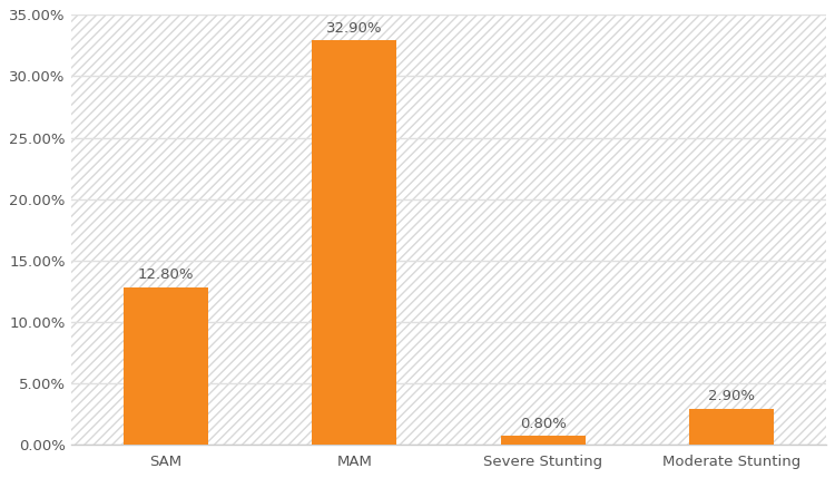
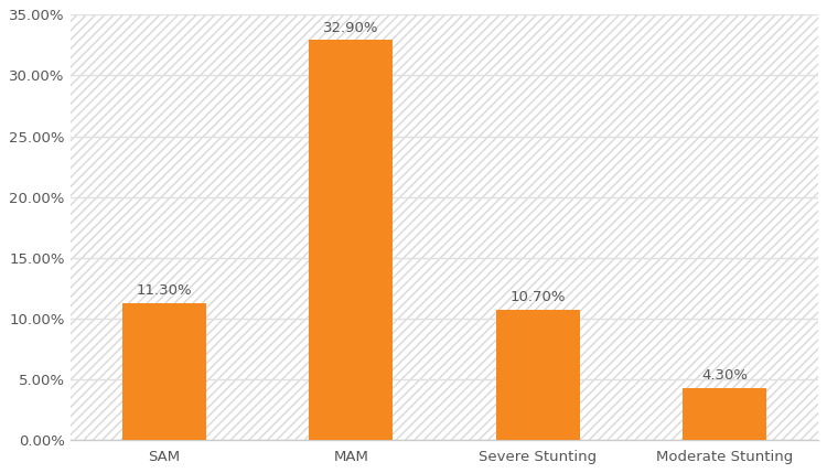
SAM: 12.80% -> 11.30%
Severe Stunting: 0.80% -> 10.70%
Moderate Stunting: 2.90% -> 4.30%
